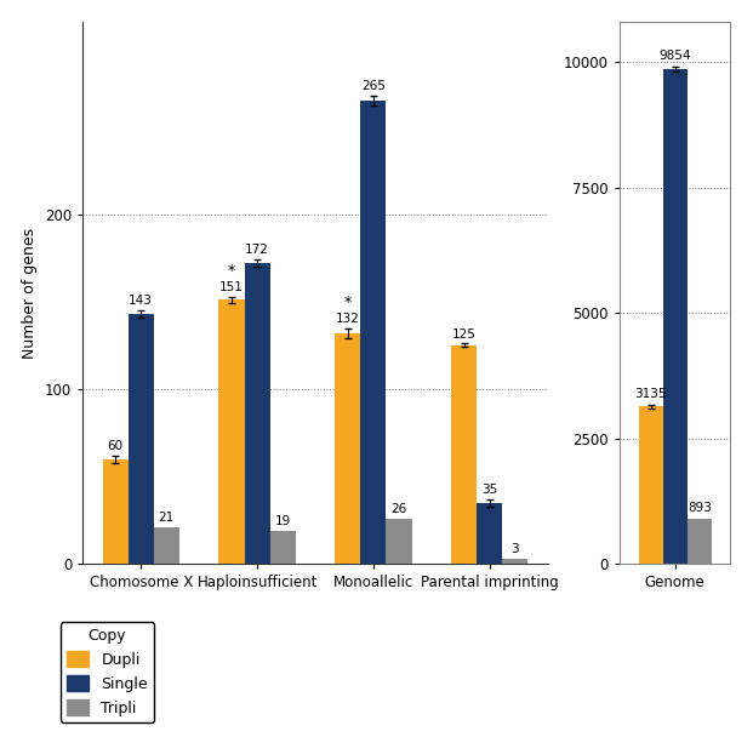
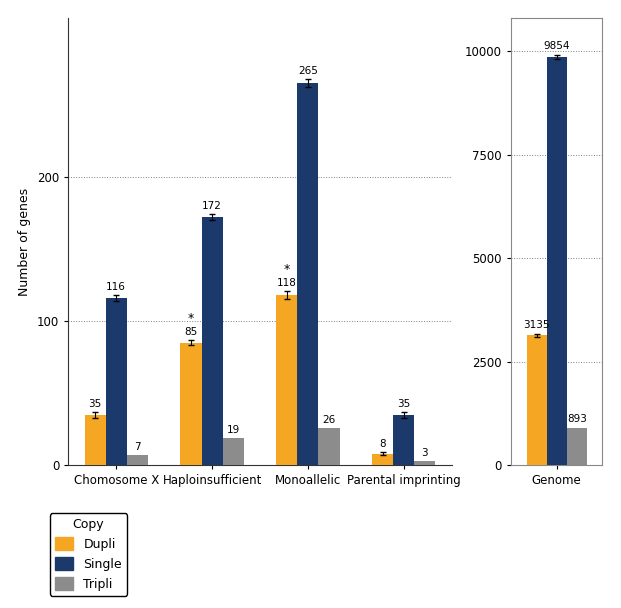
Dupli/Chomosome X: 60 -> 35
Single/Chomosome X: 143 -> 116
Tripli/Chomosome X: 21 -> 7
Dupli/Haploinsufficient: 151 -> 85
Dupli/Monoallelic: 132 -> 118
Dupli/Parental imprinting: 125 -> 8
